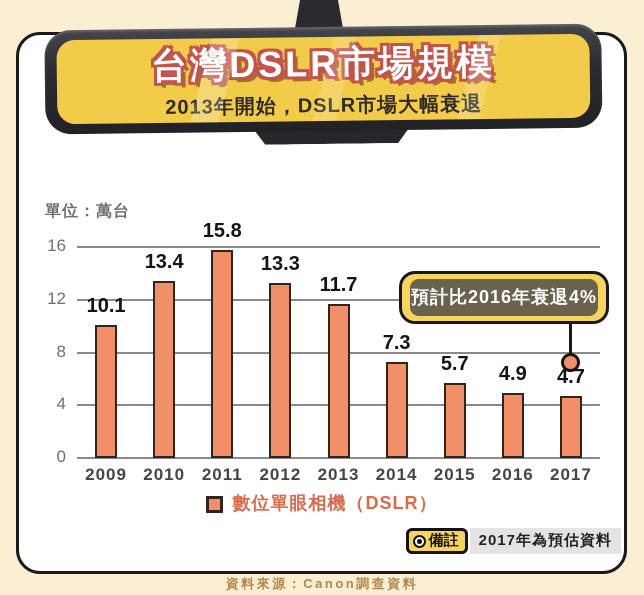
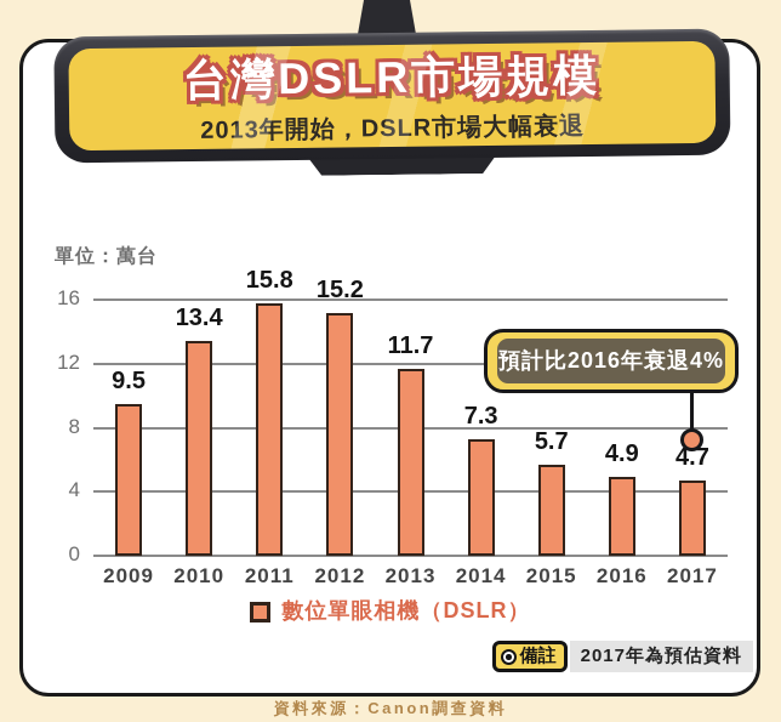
2009: 10.1 -> 9.5
2012: 13.3 -> 15.2
